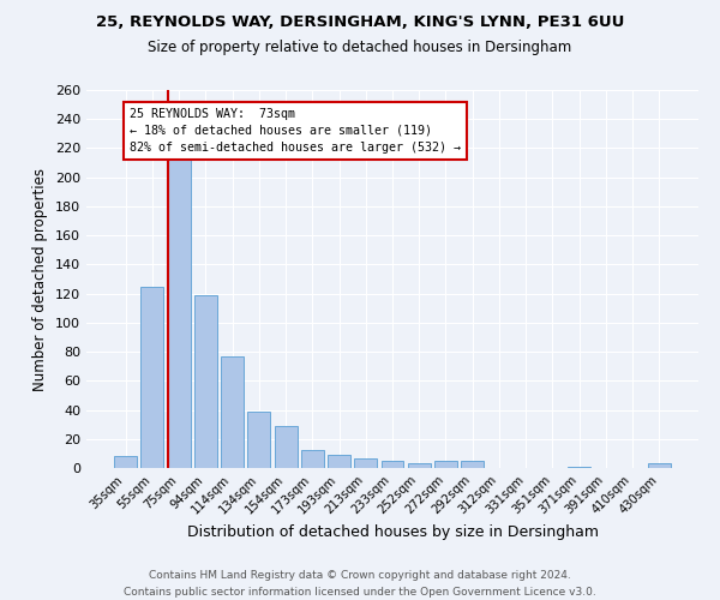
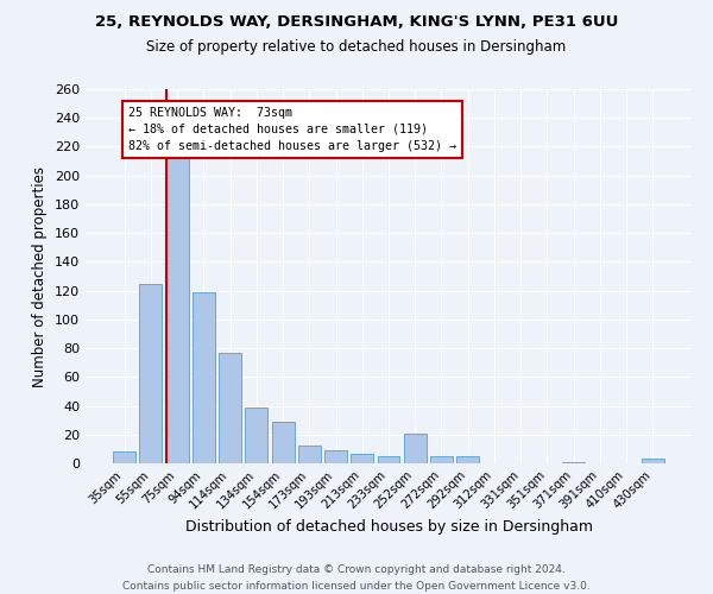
252sqm: 3 -> 21
